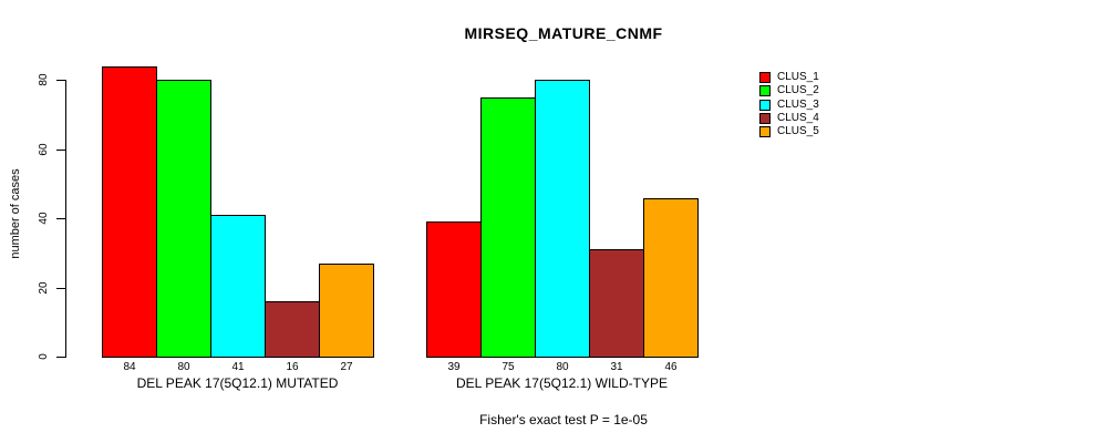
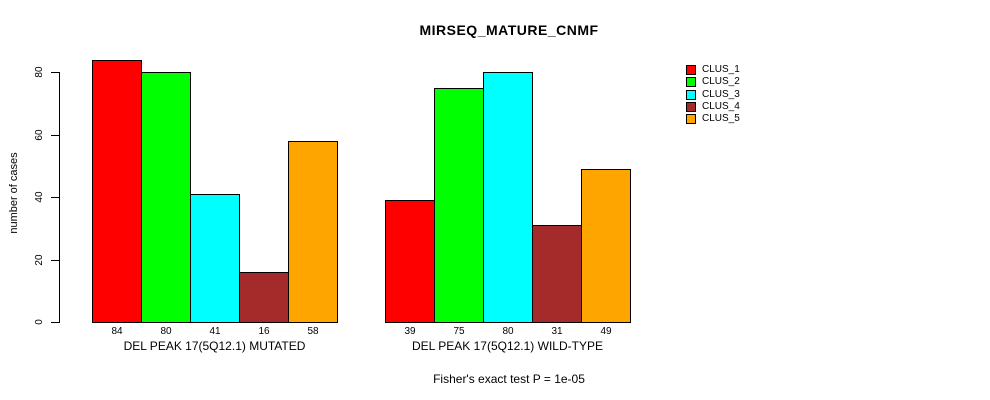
CLUS_5/DEL PEAK 17(5Q12.1) MUTATED: 27 -> 58
CLUS_5/DEL PEAK 17(5Q12.1) WILD-TYPE: 46 -> 49
